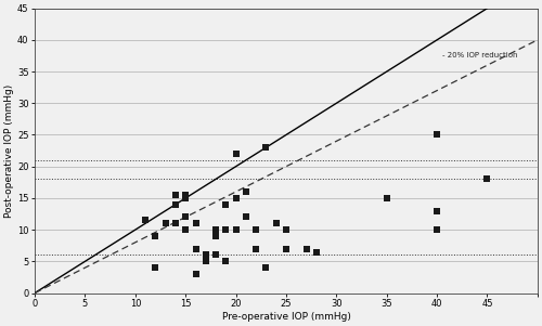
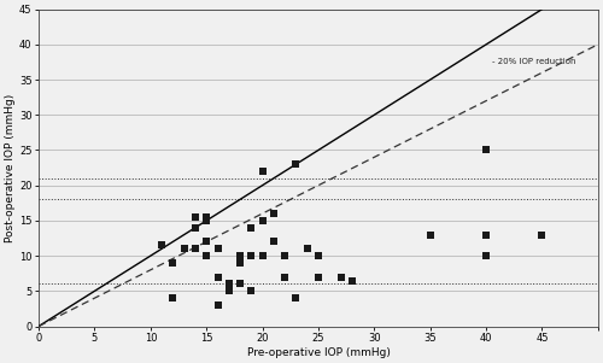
35: 15.0 -> 13.0
45: 18.0 -> 13.0
